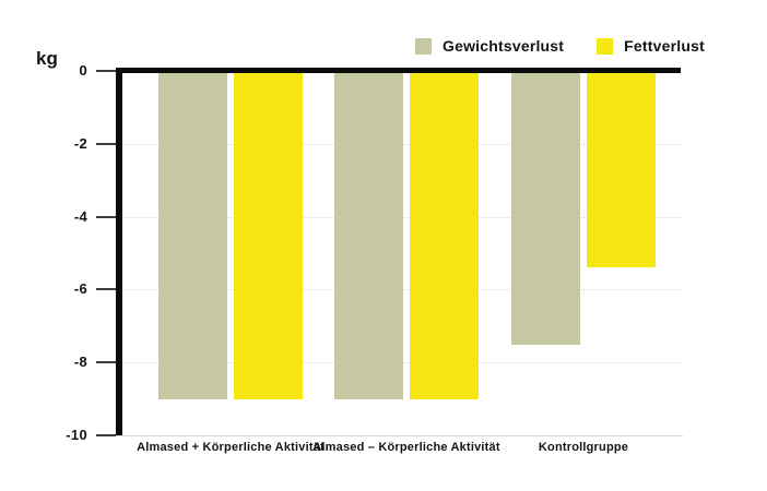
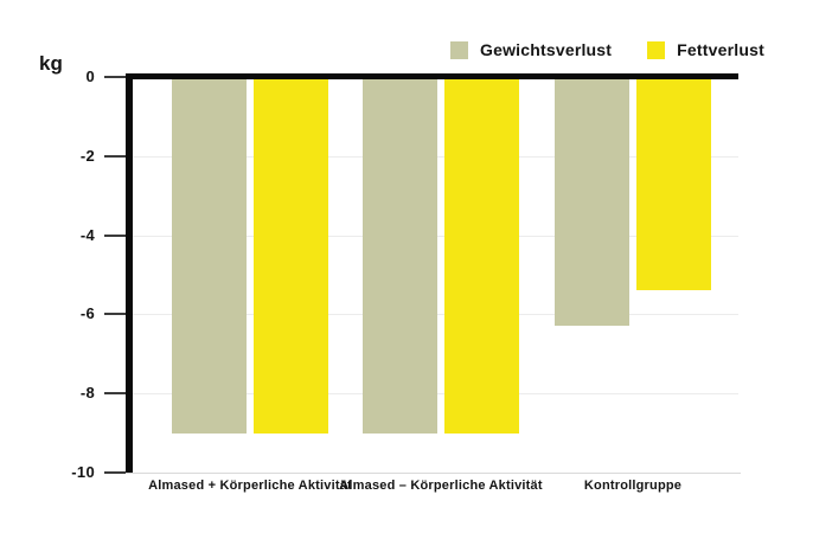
Gewichtsverlust/Kontrollgruppe: -7.5 -> -6.3
